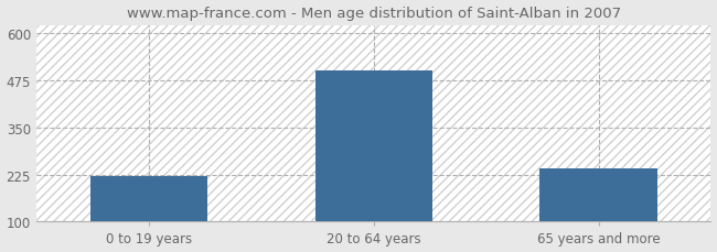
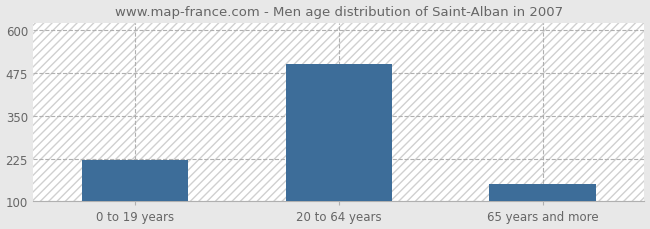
65 years and more: 240 -> 150
